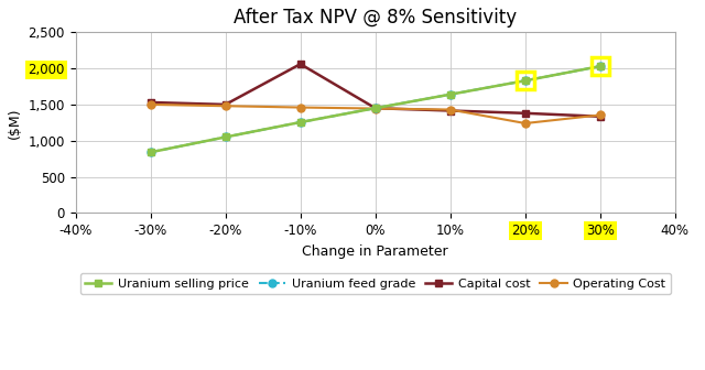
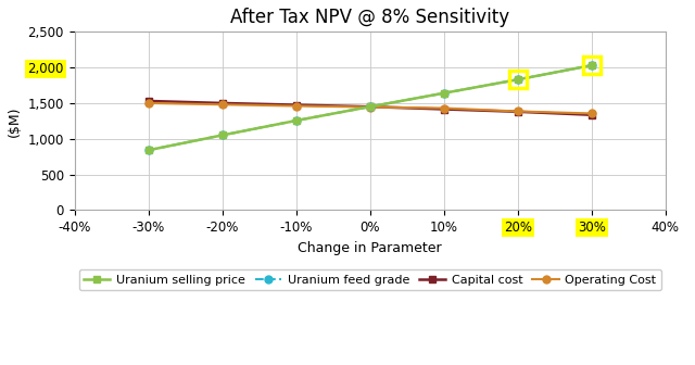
Capital cost/-10%: 2,060 -> 1,480
Operating Cost/20%: 1,240 -> 1,380
